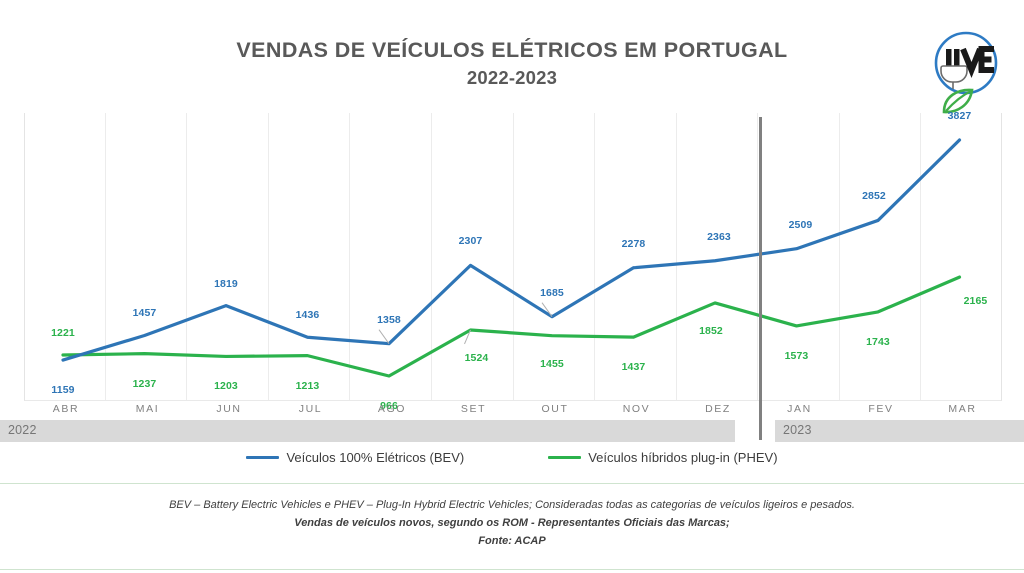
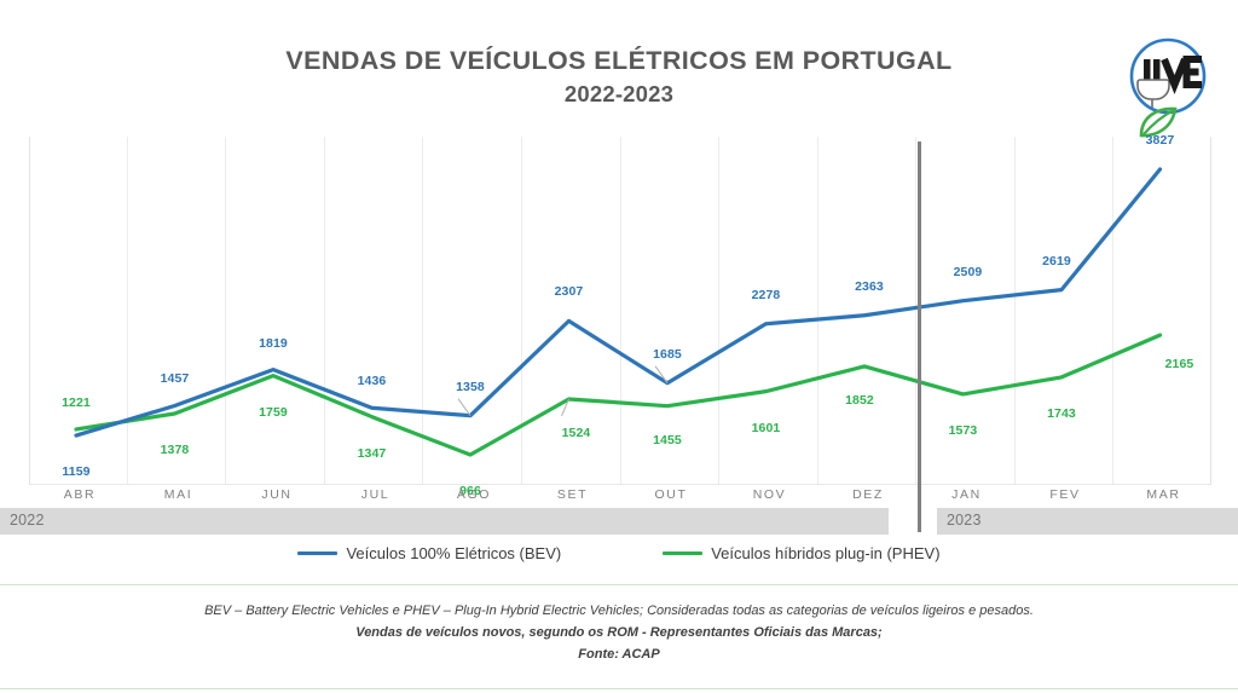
Veículos híbridos plug-in (PHEV)/MAI: 1237 -> 1378
Veículos híbridos plug-in (PHEV)/JUN: 1203 -> 1759
Veículos híbridos plug-in (PHEV)/JUL: 1213 -> 1347
Veículos híbridos plug-in (PHEV)/NOV: 1437 -> 1601
Veículos 100% Elétricos (BEV)/FEV: 2852 -> 2619
